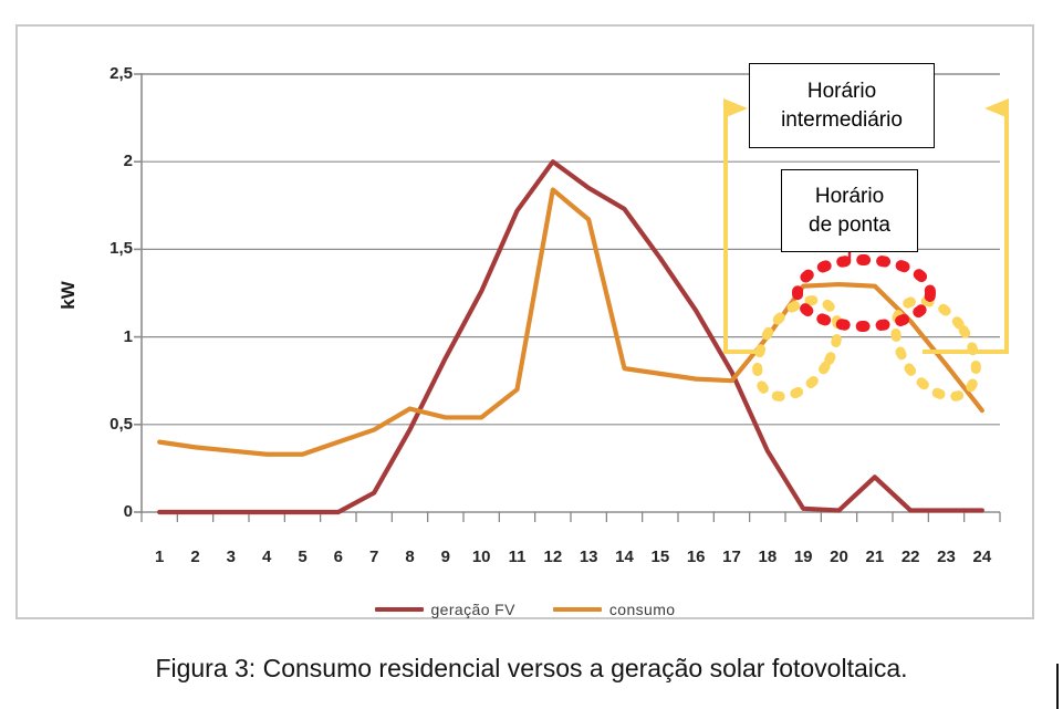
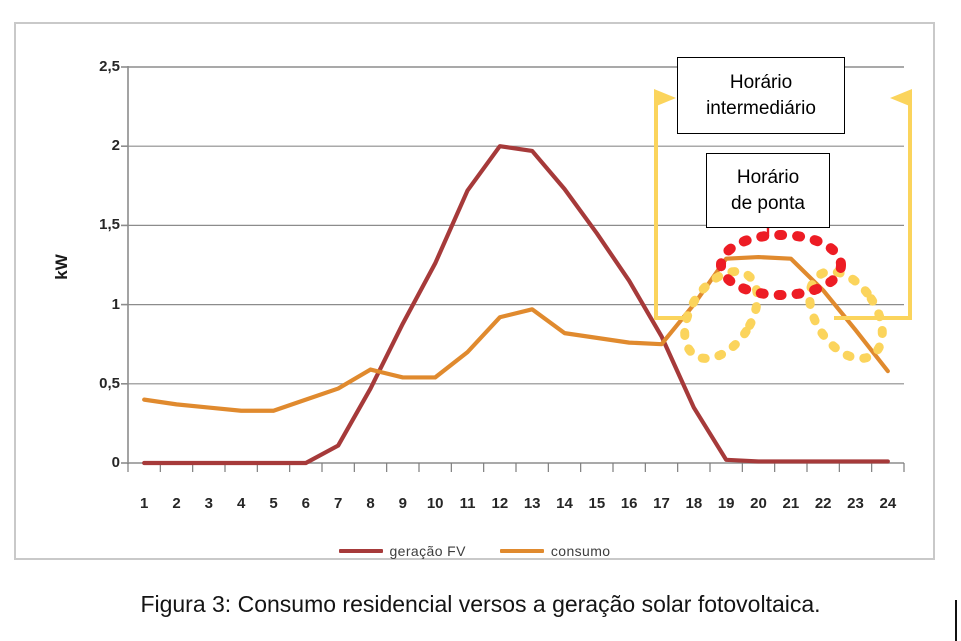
consumo/12: 1,84 -> 0,92
geração FV/13: 1,85 -> 1,97
consumo/13: 1,67 -> 0,97
geração FV/21: 0,20 -> 0,01
